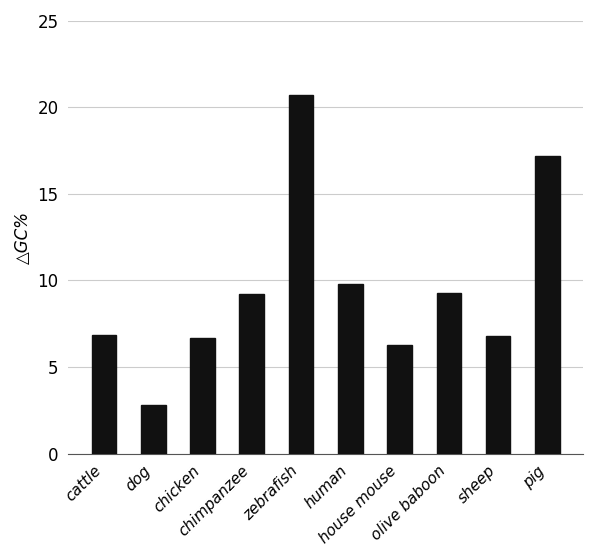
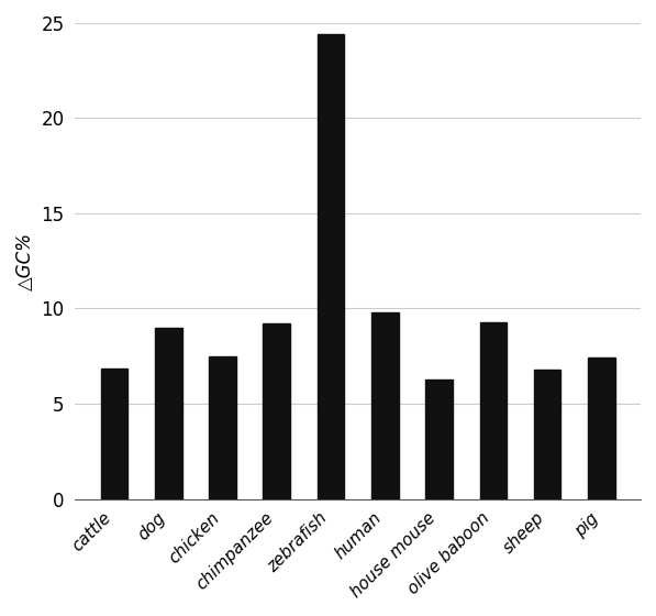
dog: 2.8 -> 9.0
chicken: 6.7 -> 7.5
zebrafish: 20.7 -> 24.4
pig: 17.2 -> 7.4
